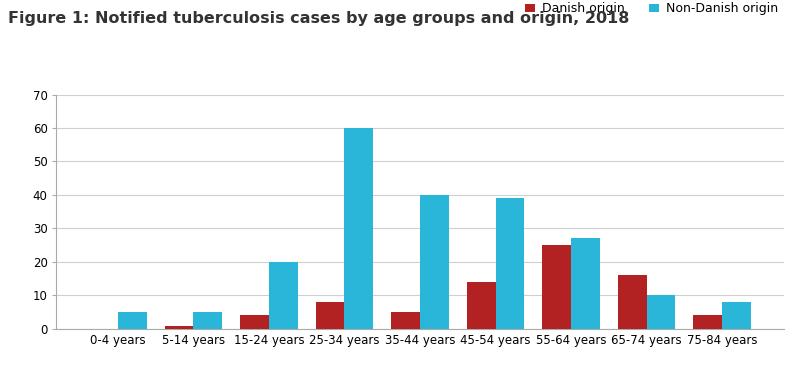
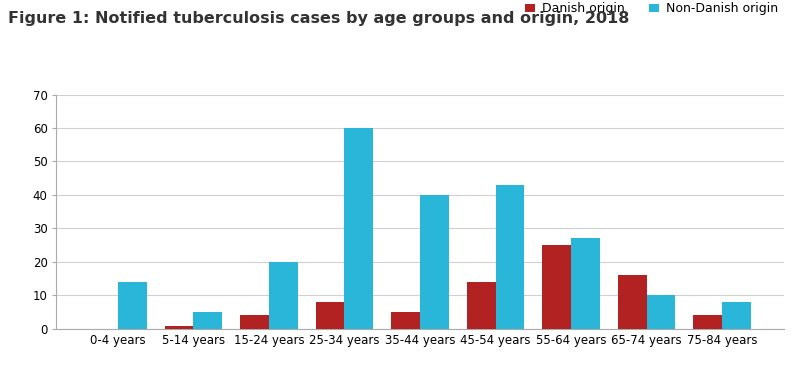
Non-Danish origin/0-4 years: 5 -> 14
Non-Danish origin/45-54 years: 39 -> 43
